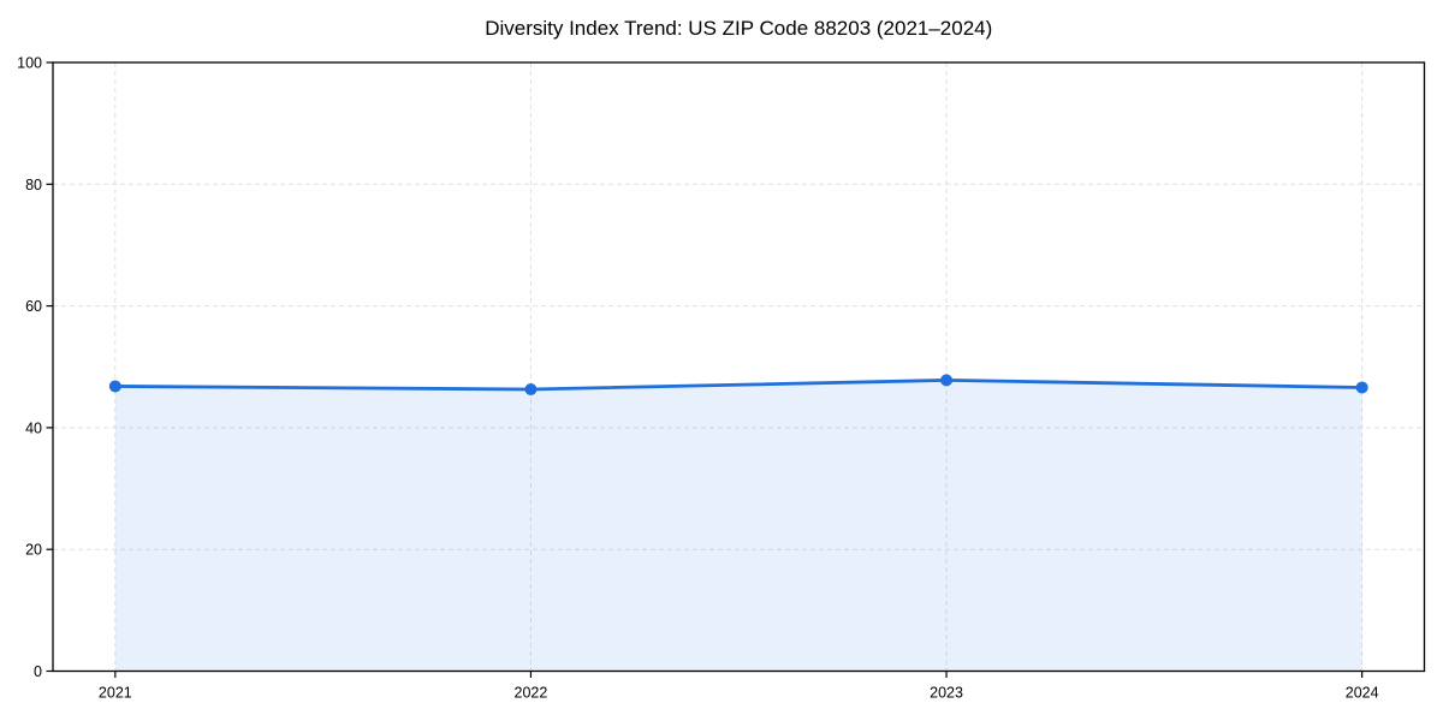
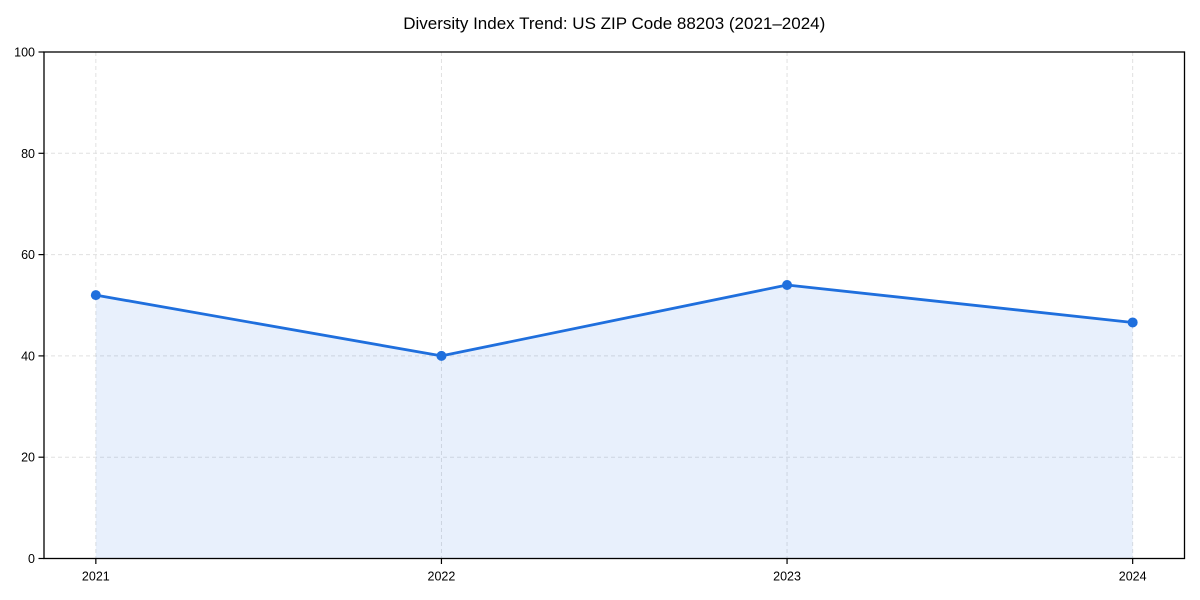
2021: 47 -> 52
2022: 46 -> 40
2023: 48 -> 54
